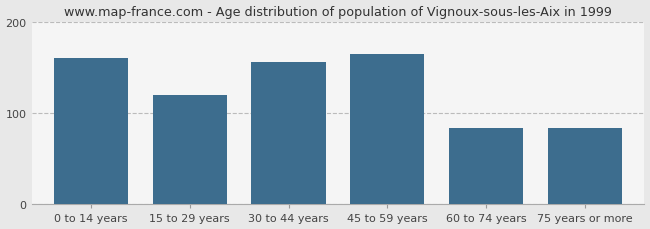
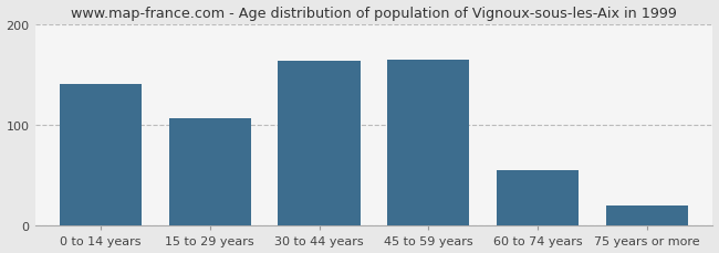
0 to 14 years: 160 -> 140
15 to 29 years: 120 -> 107
30 to 44 years: 156 -> 163
60 to 74 years: 84 -> 55
75 years or more: 84 -> 20
